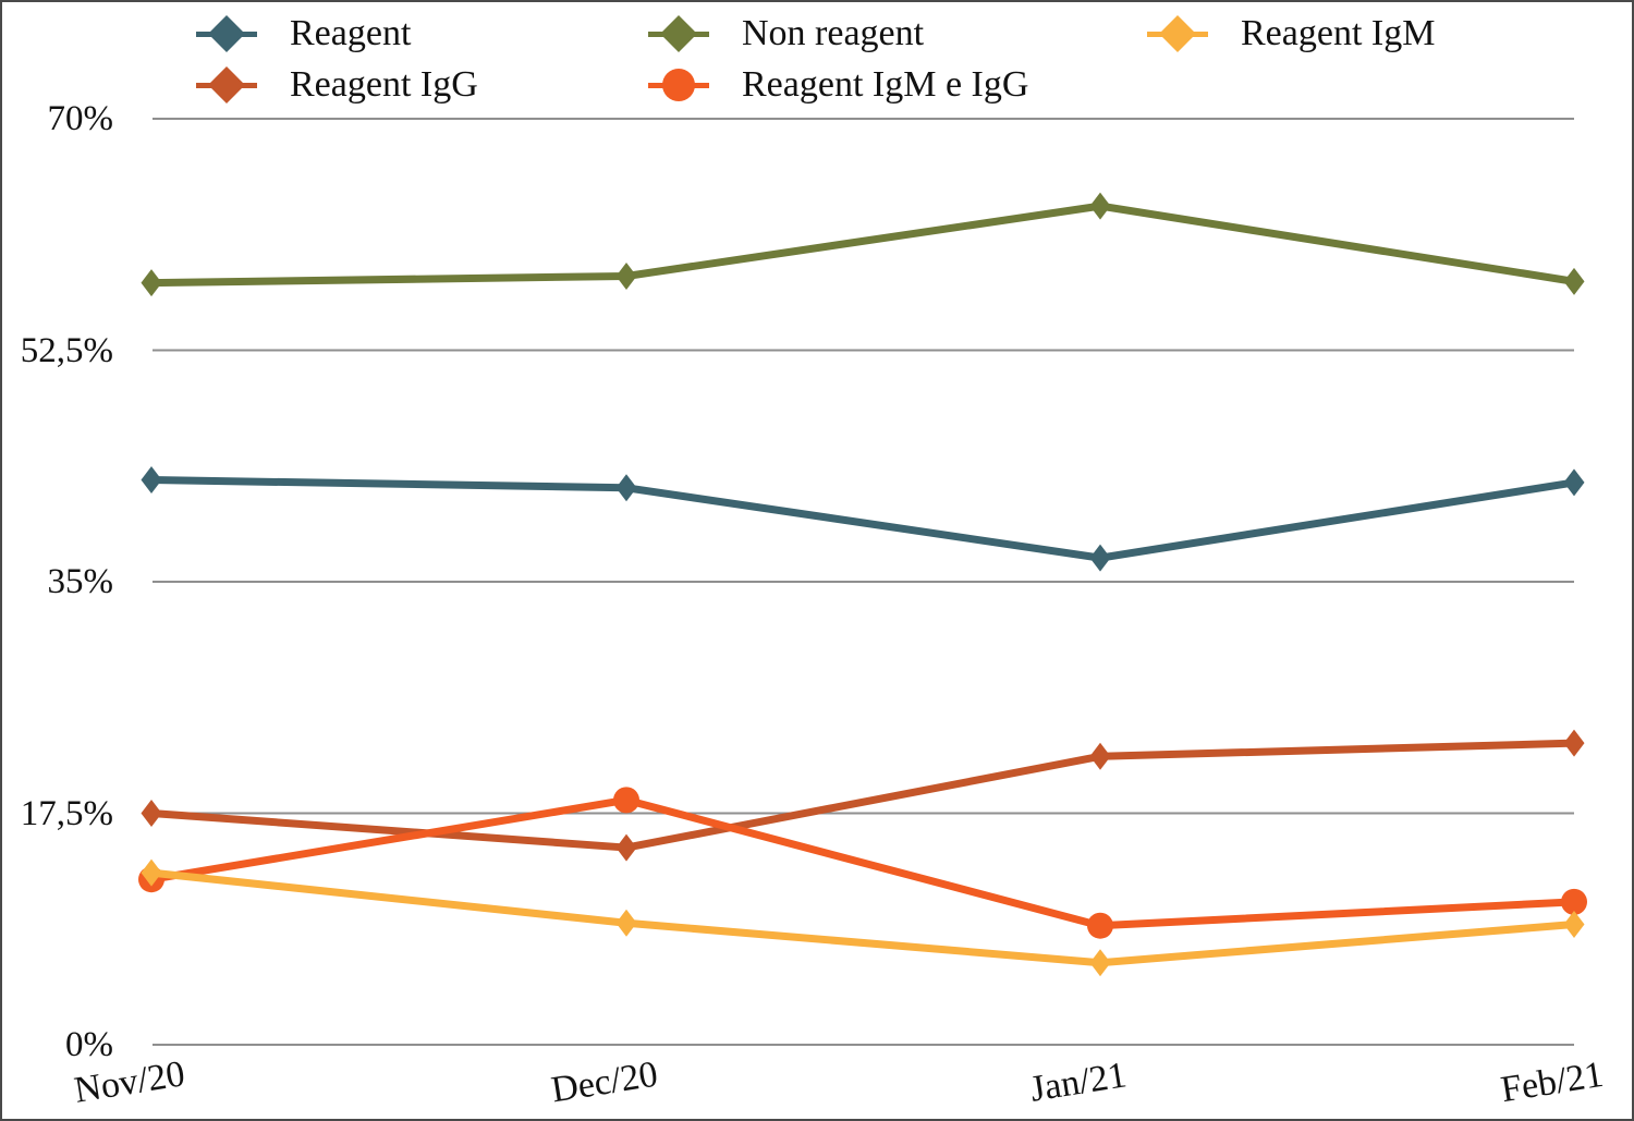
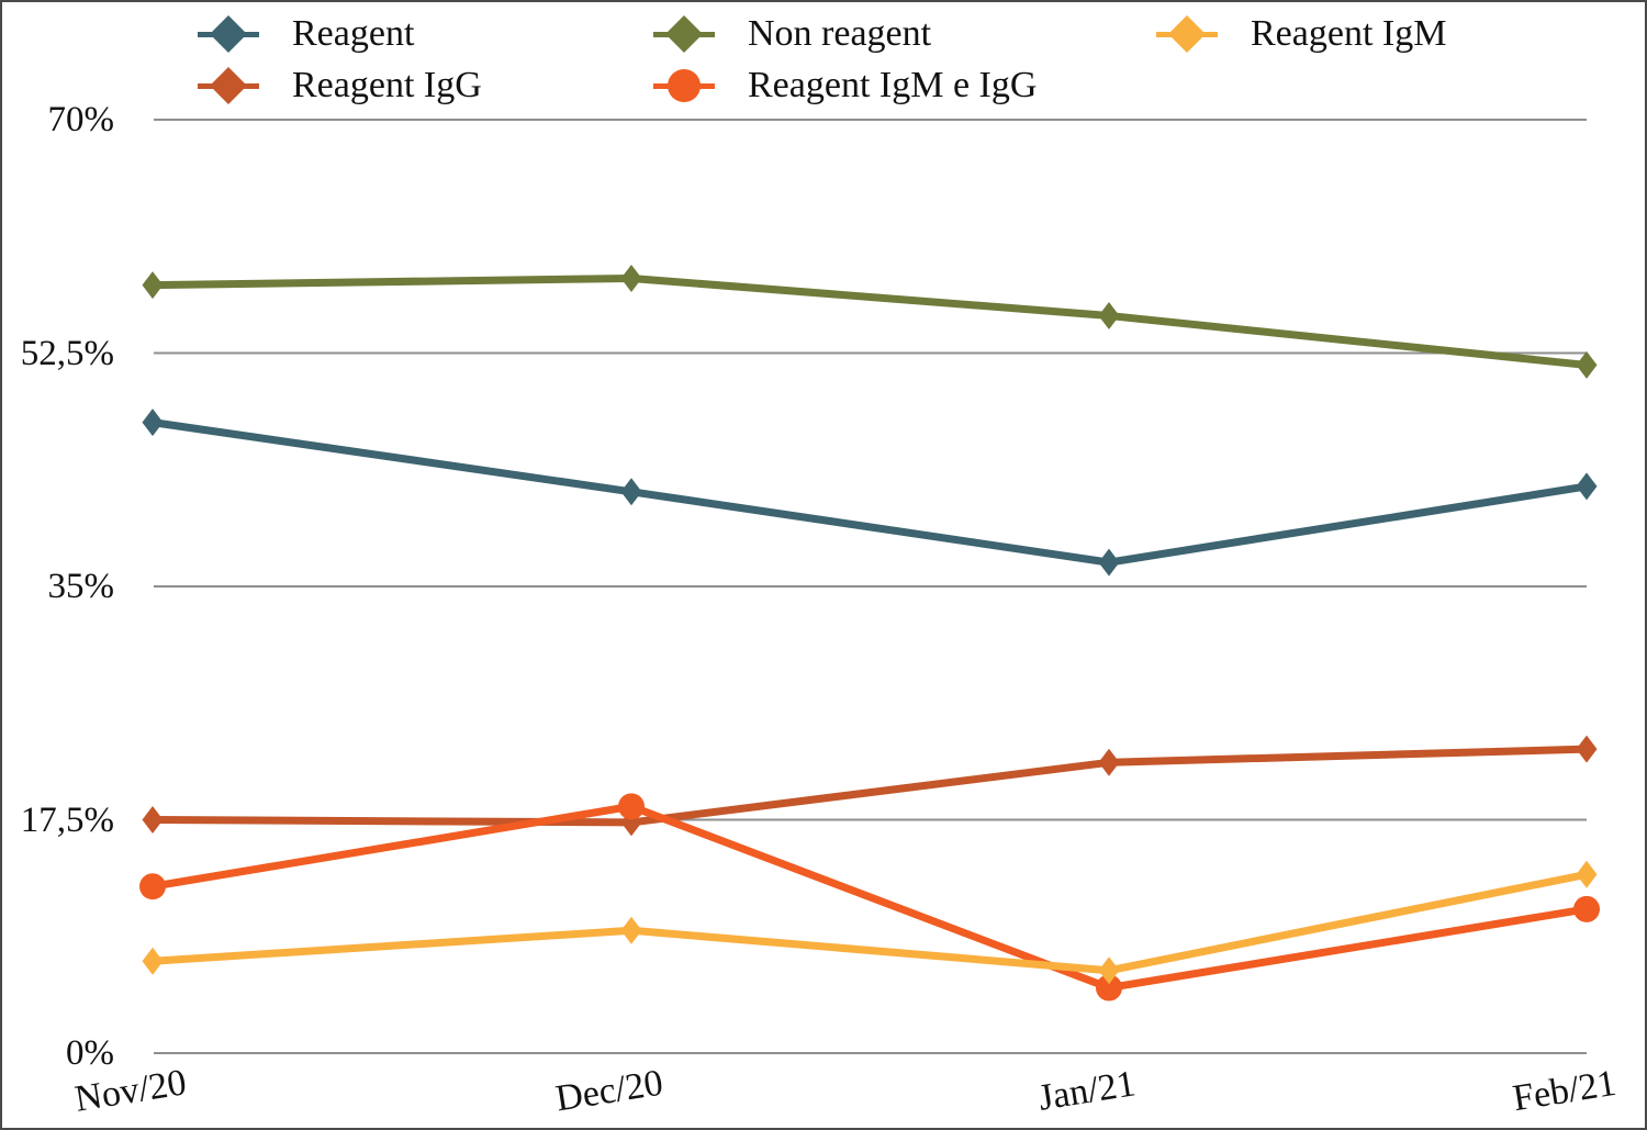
Reagent/Nov/20: 42.7% -> 47.3%
Reagent IgM/Nov/20: 13.0% -> 6.9%
Reagent IgG/Dec/20: 14.9% -> 17.3%
Non reagent/Jan/21: 63.4% -> 55.3%
Reagent IgM e IgG/Jan/21: 9.0% -> 4.9%
Non reagent/Feb/21: 57.7% -> 51.6%
Reagent IgM/Feb/21: 9.1% -> 13.4%
